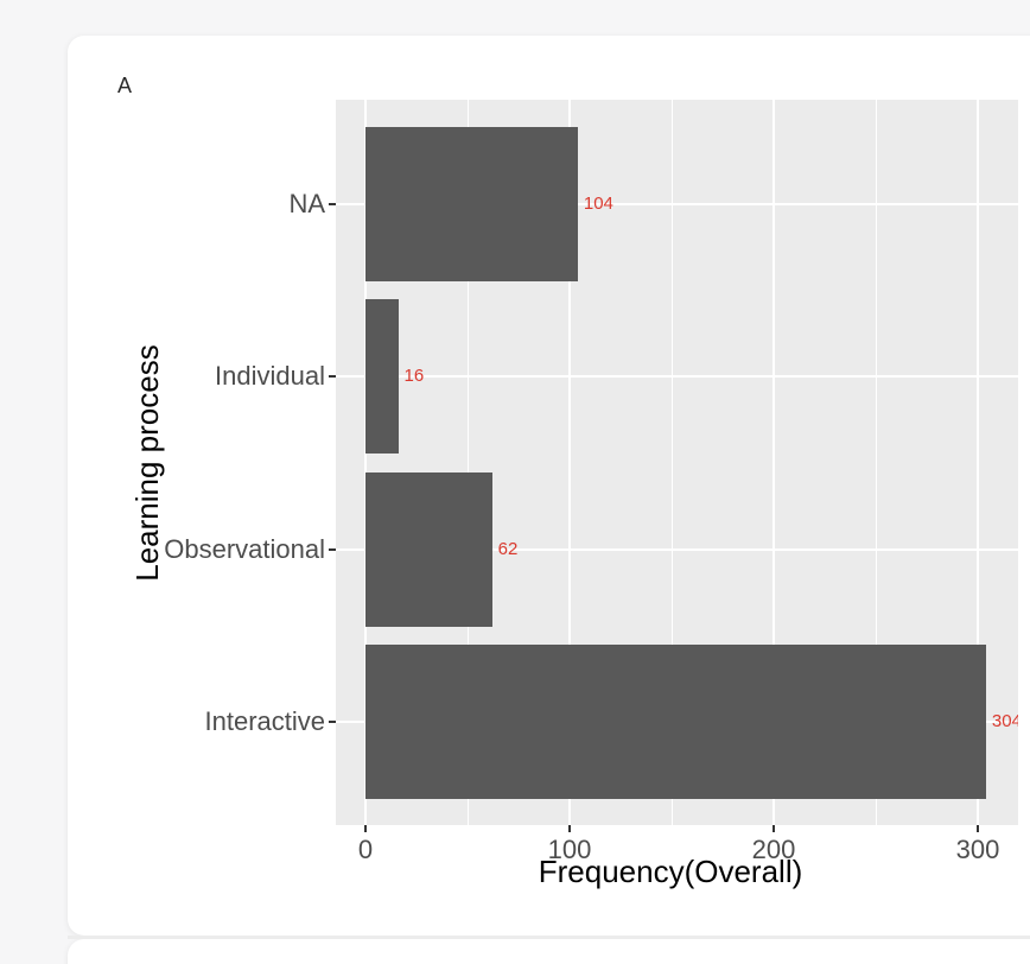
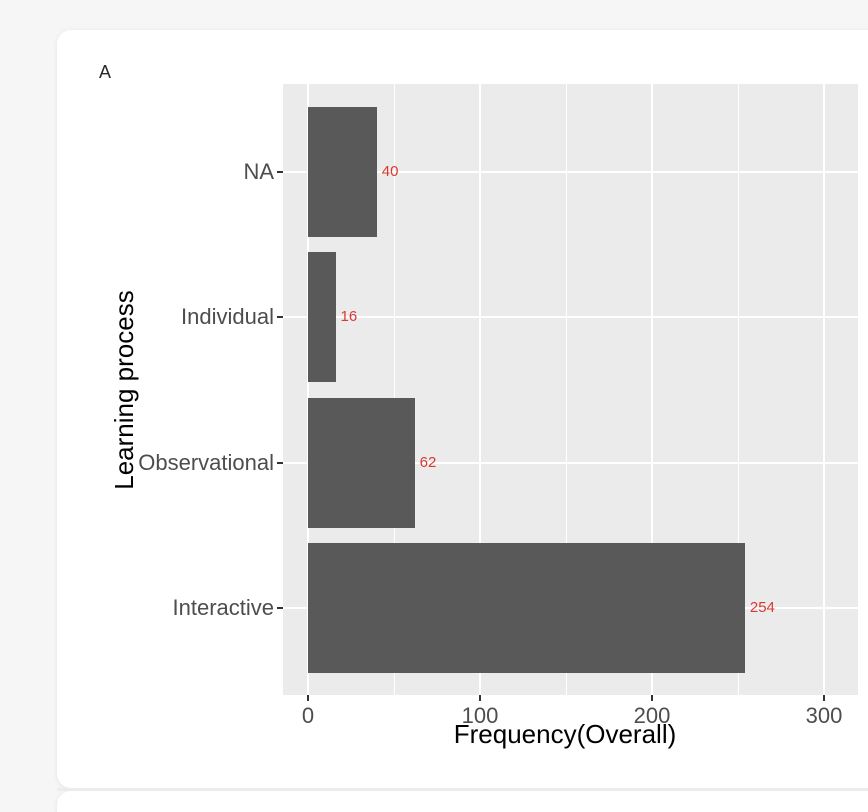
NA: 104 -> 40
Interactive: 304 -> 254
